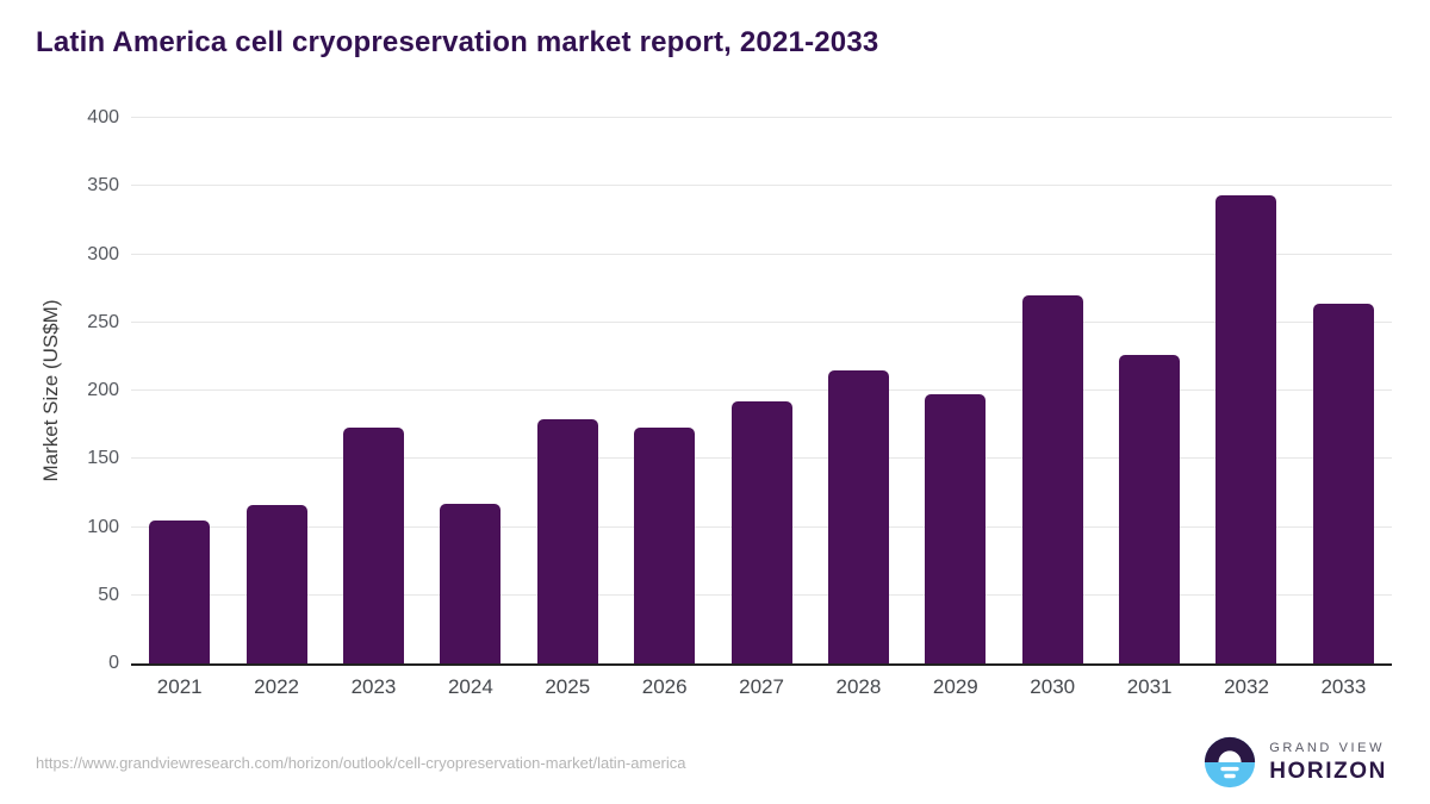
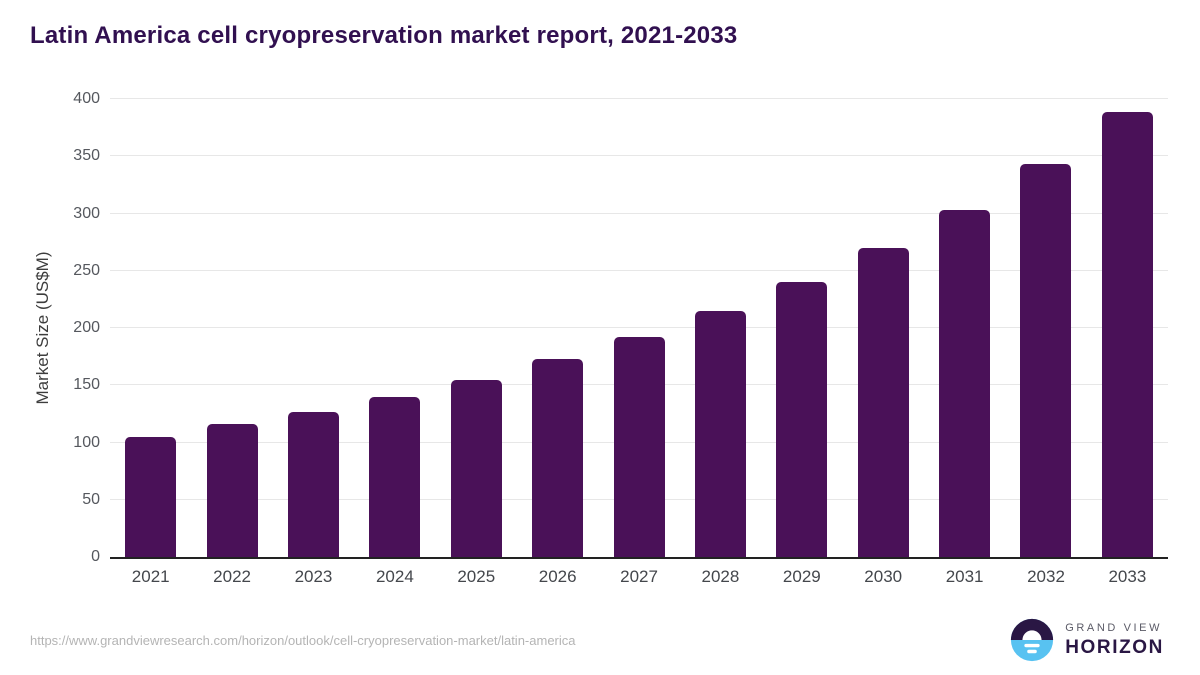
2023: 173 -> 127
2024: 117 -> 140
2025: 179 -> 155
2029: 197 -> 240
2031: 226 -> 303
2033: 264 -> 389
